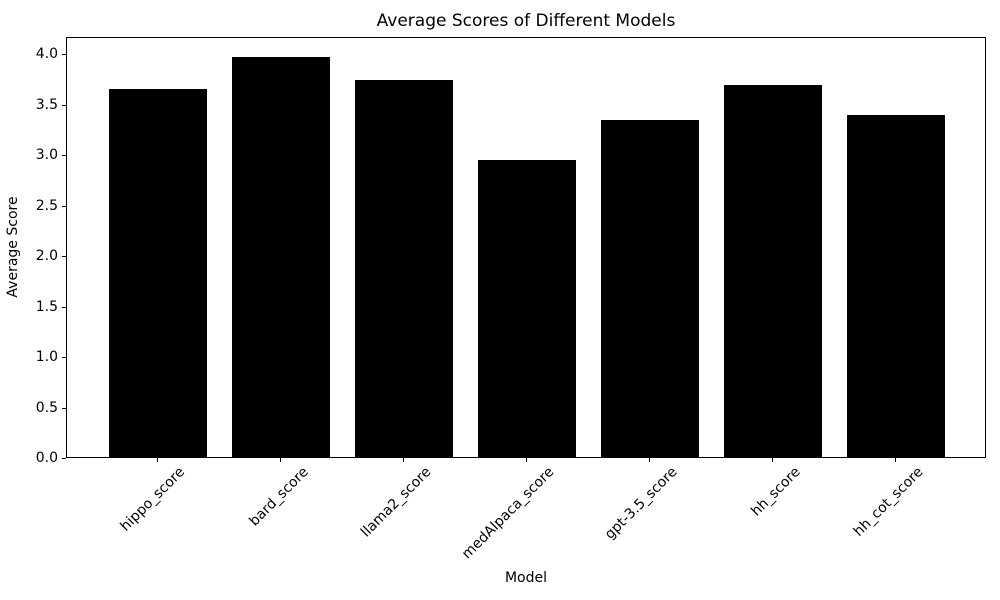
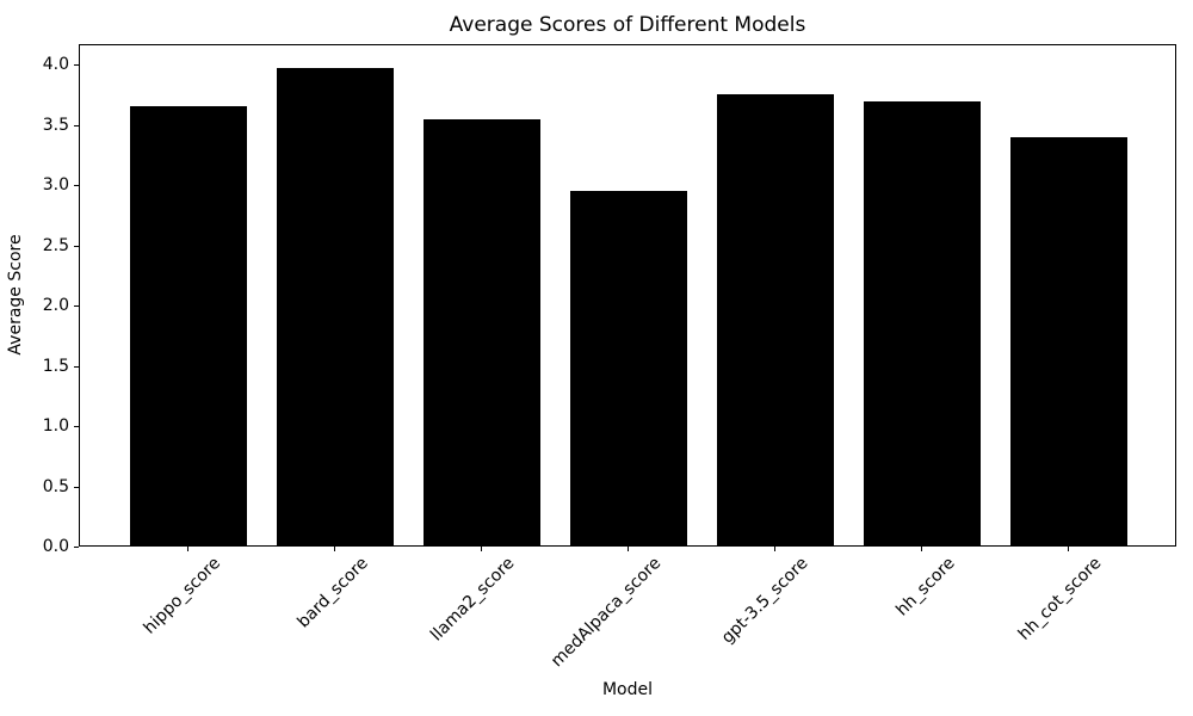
llama2_score: 3.73 -> 3.54
gpt-3.5_score: 3.34 -> 3.74
